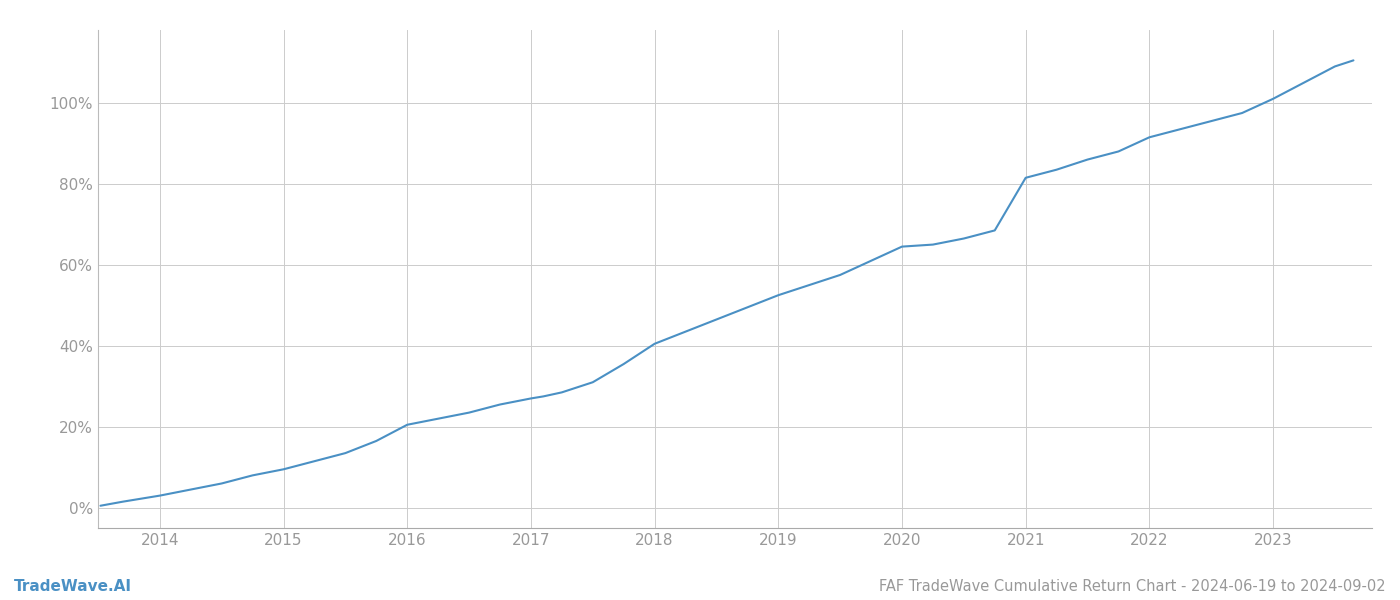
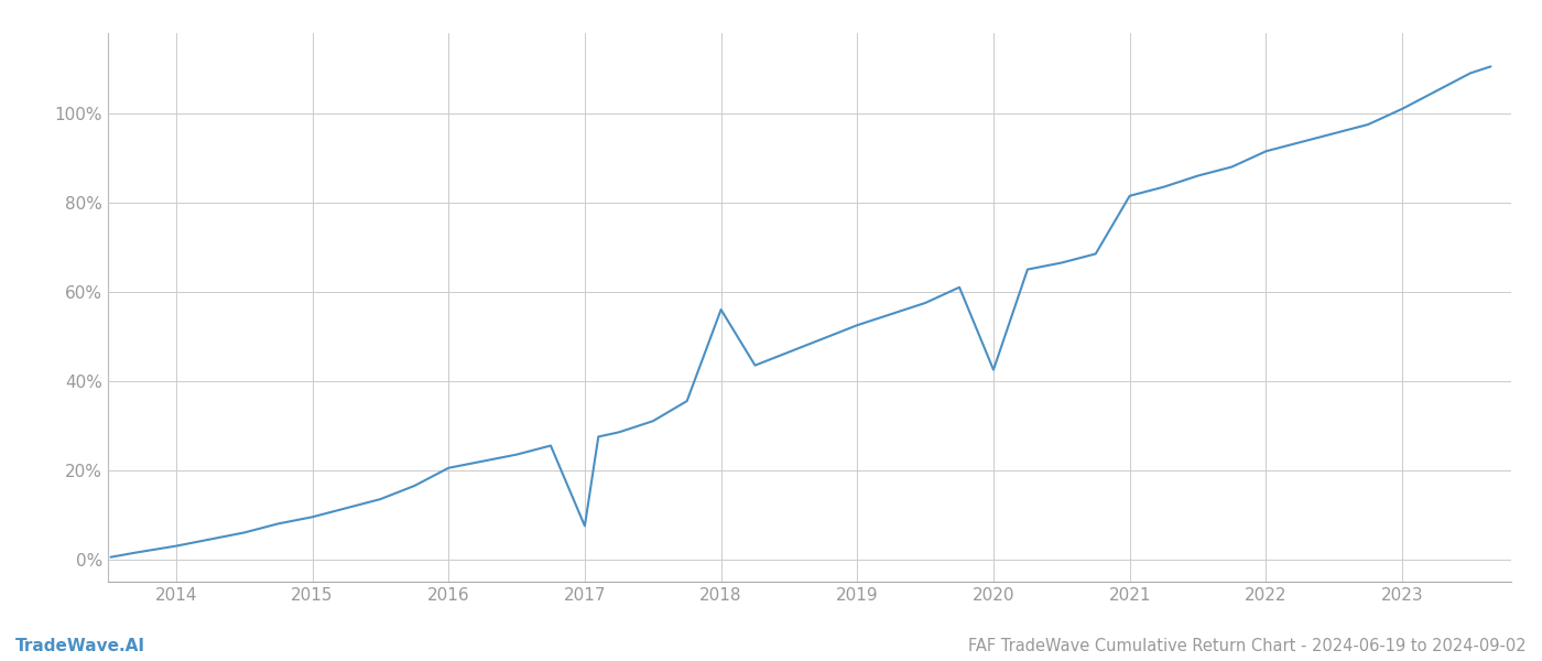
2017: 27.0% -> 7.5%
2018: 40.5% -> 56.0%
2020: 64.5% -> 42.5%
